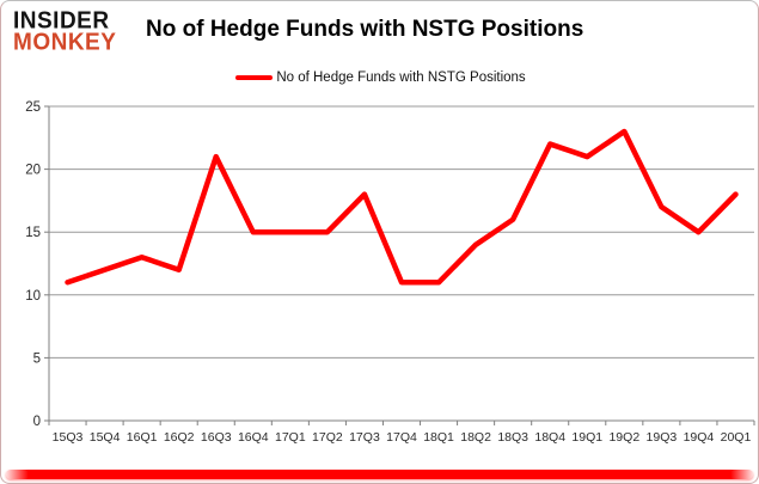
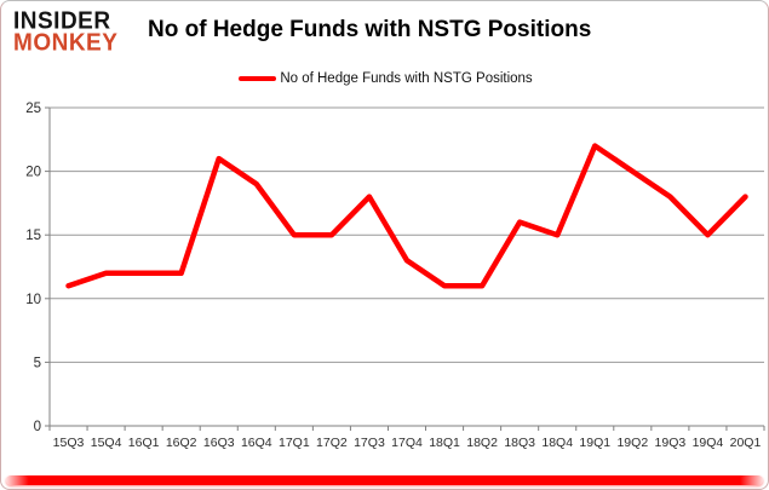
16Q1: 13 -> 12
16Q4: 15 -> 19
17Q4: 11 -> 13
18Q2: 14 -> 11
18Q4: 22 -> 15
19Q1: 21 -> 22
19Q2: 23 -> 20
19Q3: 17 -> 18
